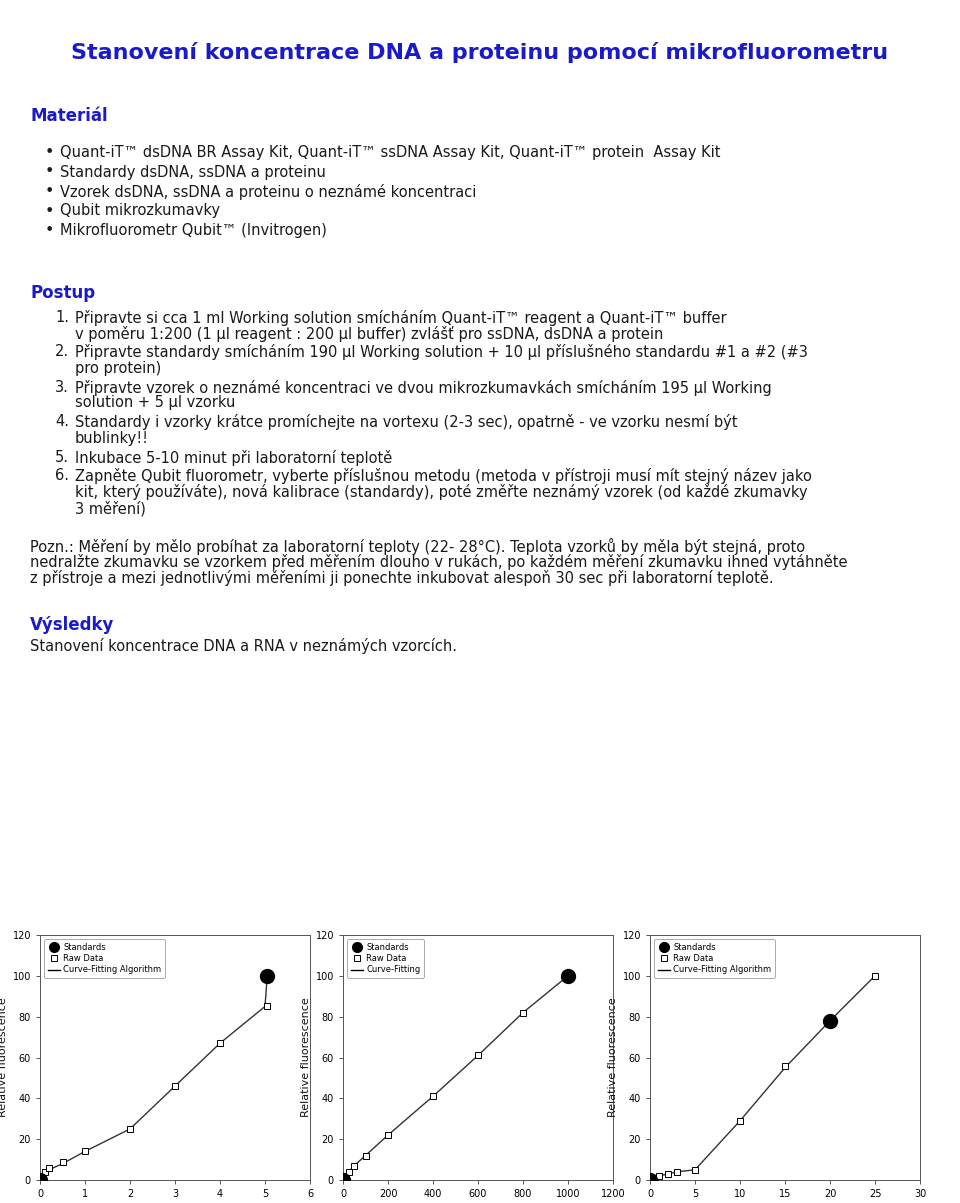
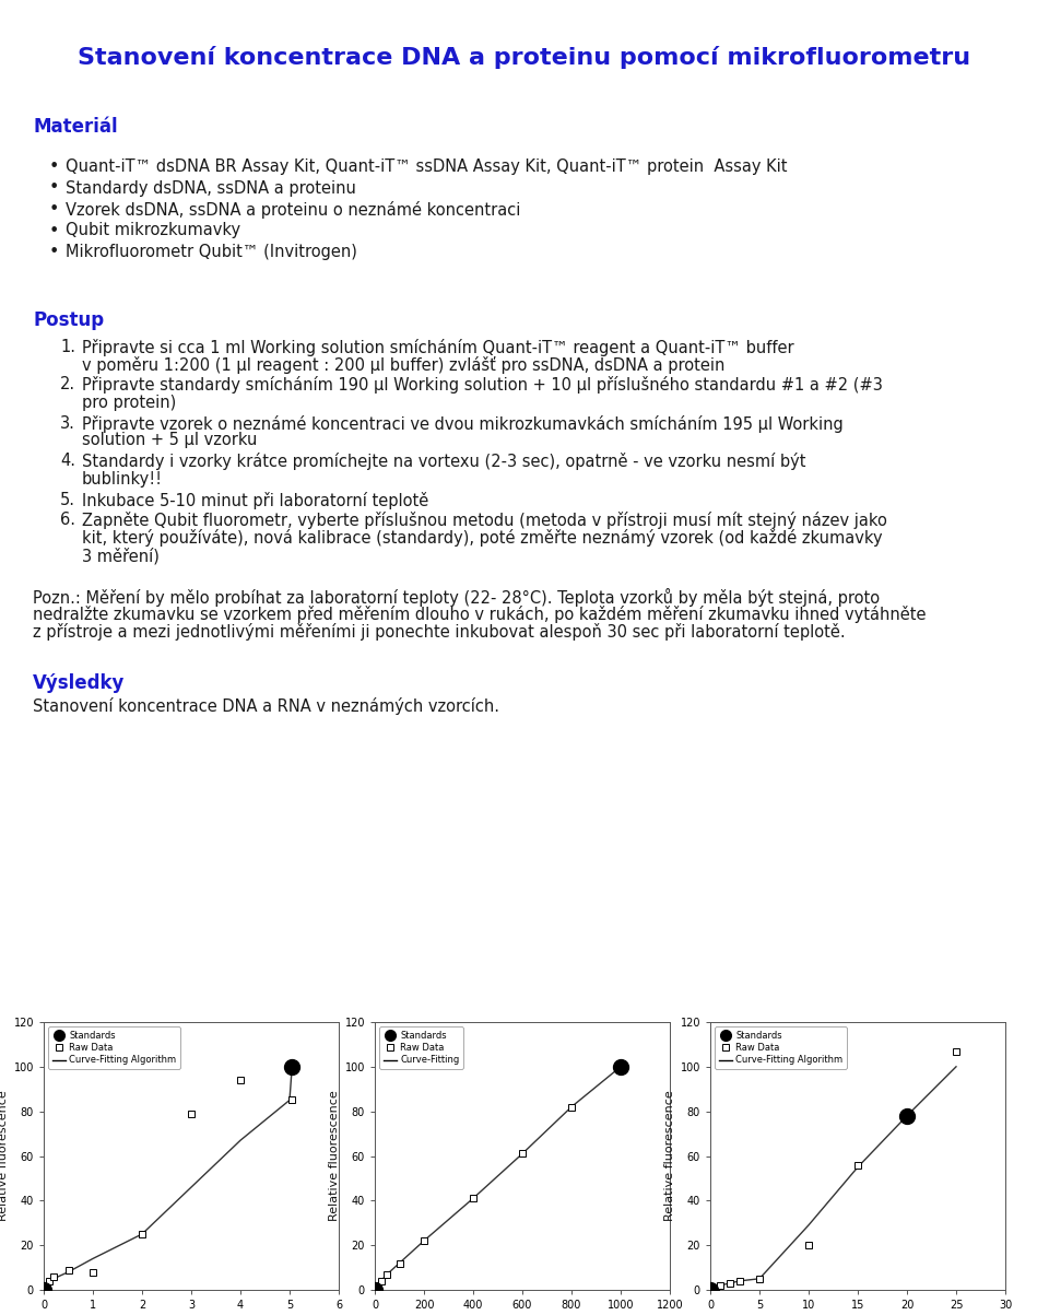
Raw Data/1: 14 -> 8
Raw Data/3: 46 -> 79
Raw Data/4: 67 -> 94
Raw Data/10: 29 -> 20
Raw Data/25: 100 -> 107
